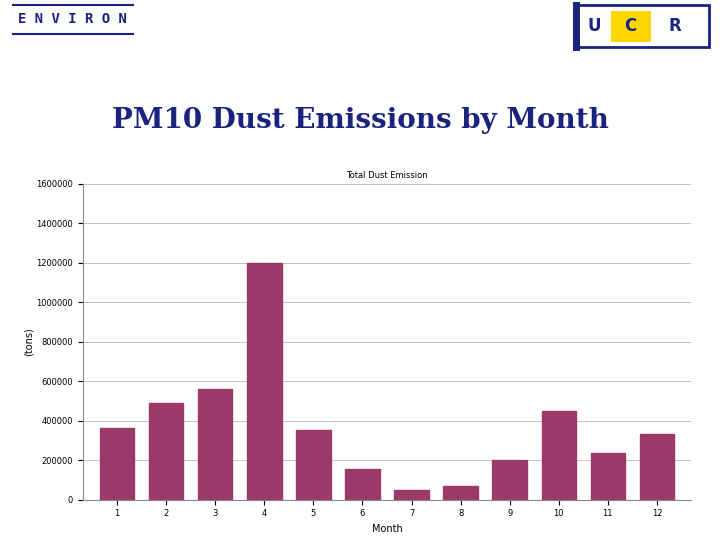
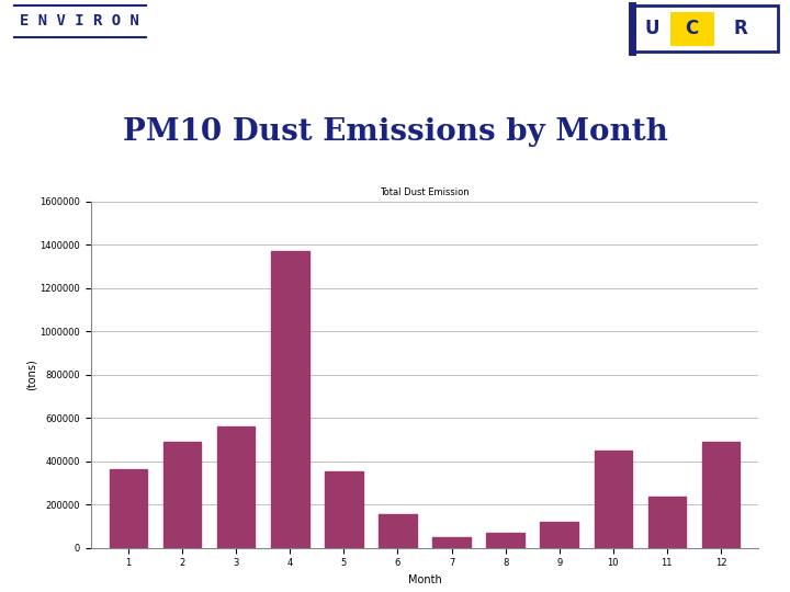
4: 1200000 -> 1370000
9: 200000 -> 120000
12: 330000 -> 490000
